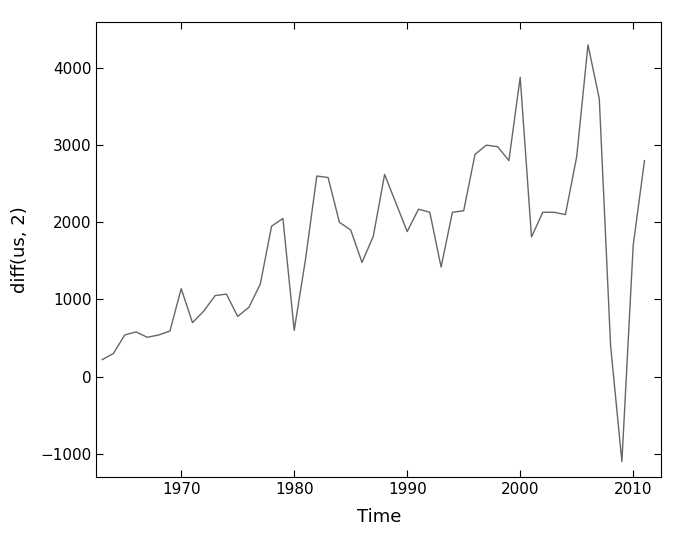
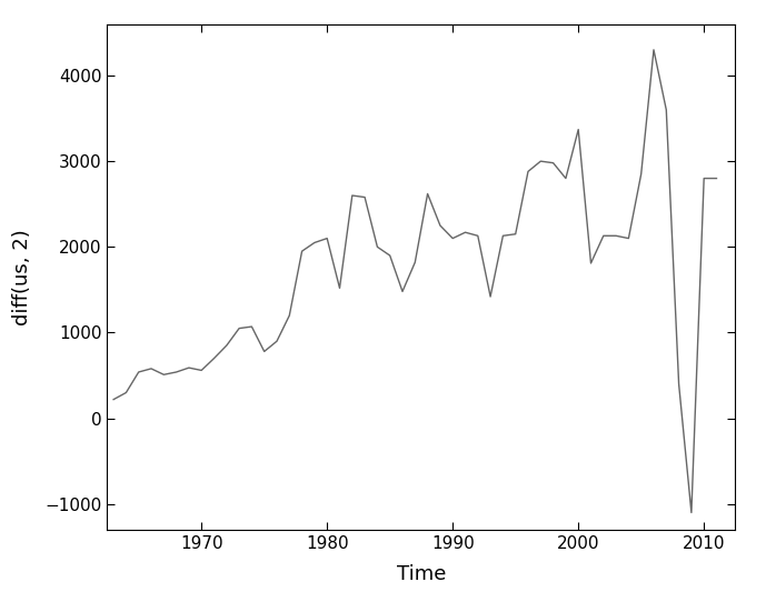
1970: 1140 -> 560
1980: 600 -> 2100
1990: 1880 -> 2100
2000: 3880 -> 3370
2010: 1700 -> 2800
